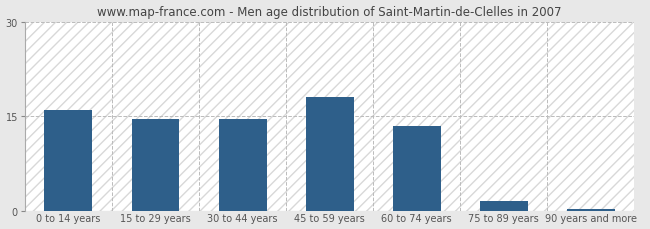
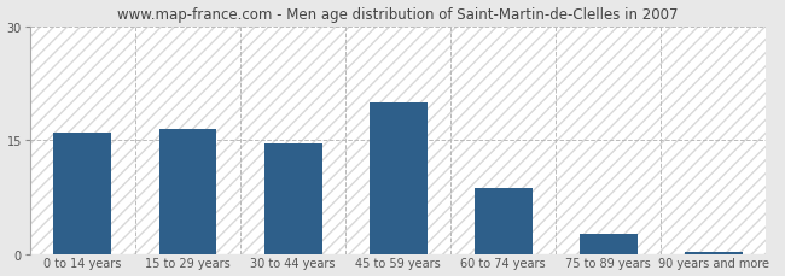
15 to 29 years: 14.5 -> 16.4
45 to 59 years: 18.0 -> 20.0
60 to 74 years: 13.5 -> 8.6
75 to 89 years: 1.5 -> 2.6
